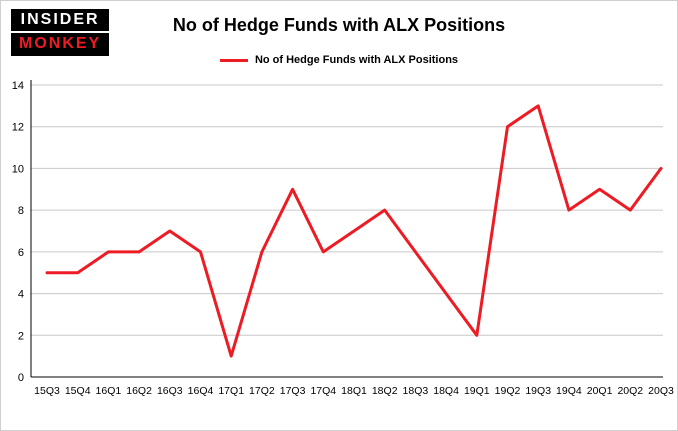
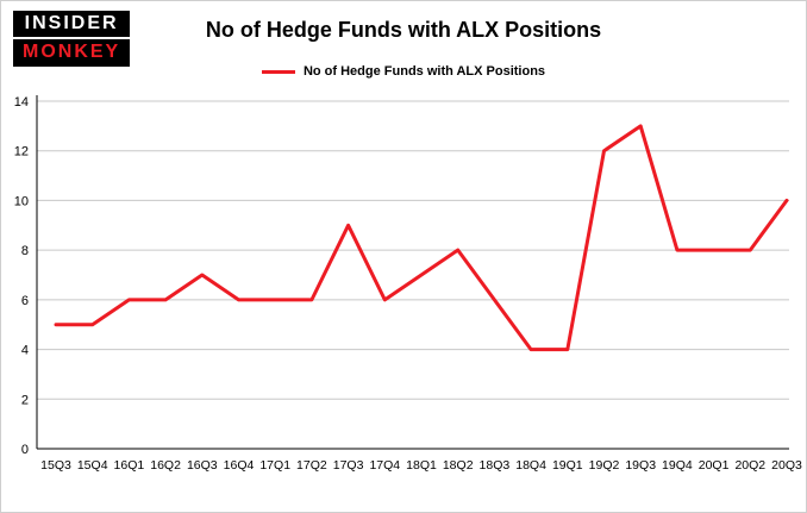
17Q1: 1 -> 6
19Q1: 2 -> 4
20Q1: 9 -> 8
